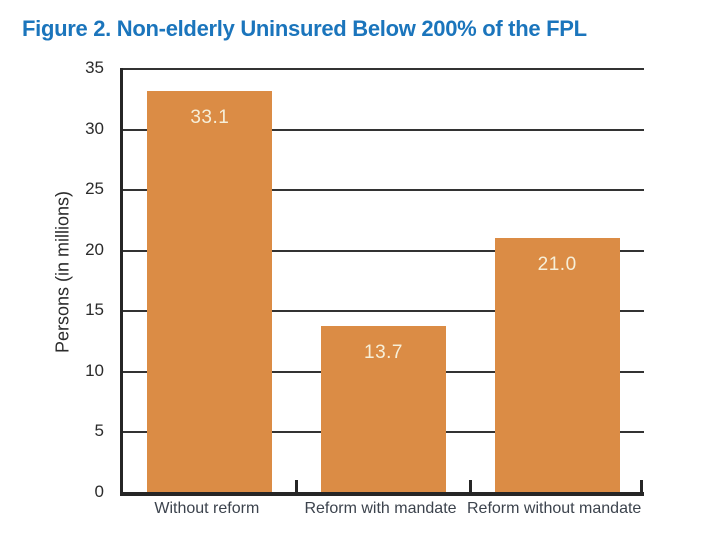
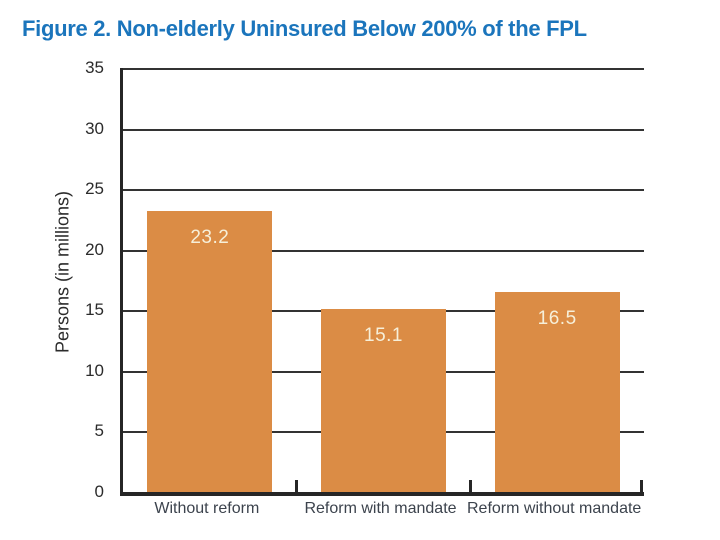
Without reform: 33.1 -> 23.2
Reform with mandate: 13.7 -> 15.1
Reform without mandate: 21.0 -> 16.5
